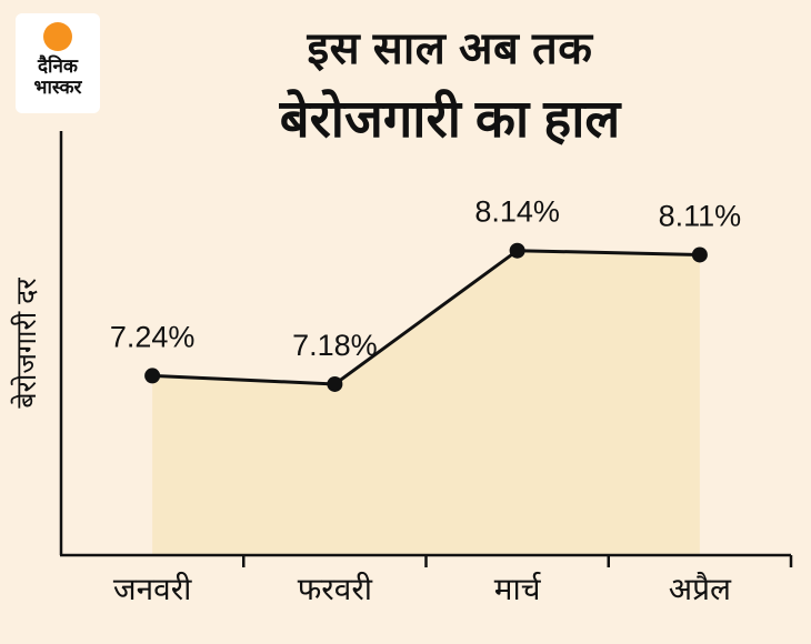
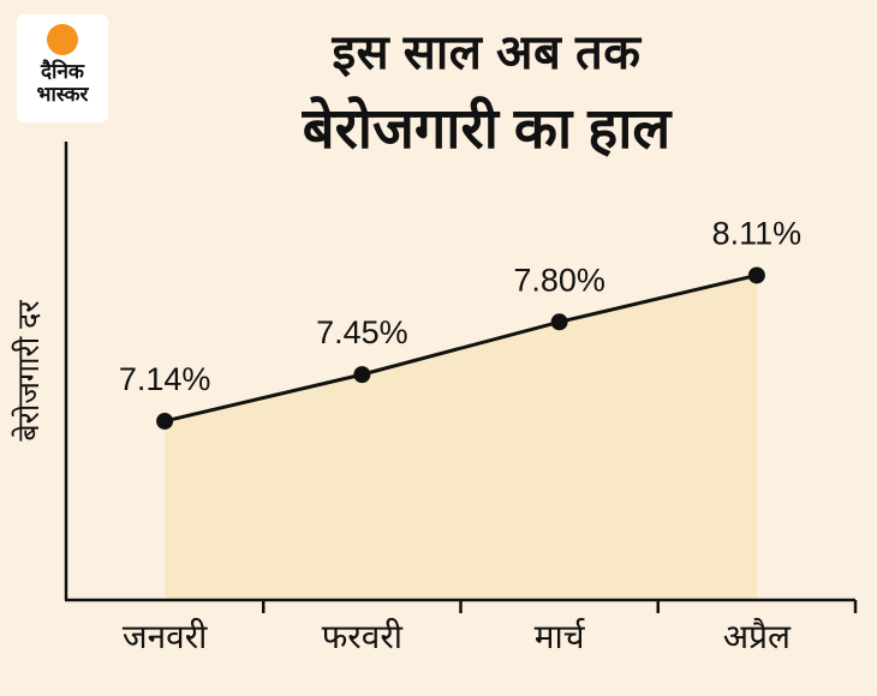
जनवरी: 7.24% -> 7.14%
फरवरी: 7.18% -> 7.45%
मार्च: 8.14% -> 7.80%
